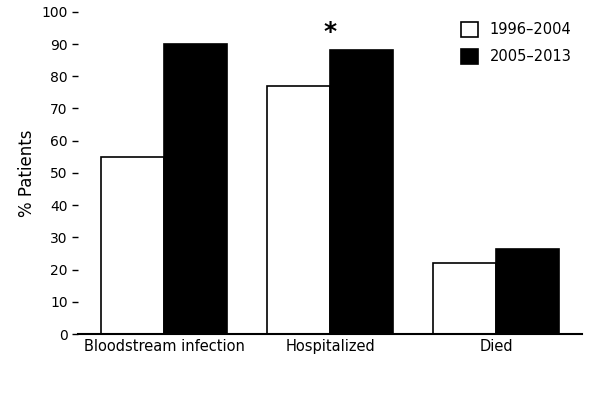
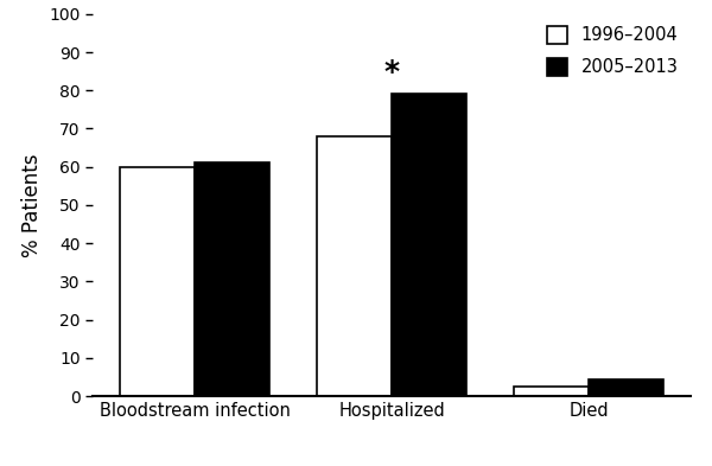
1996–2004/Bloodstream infection: 55.0 -> 60.0
2005–2013/Bloodstream infection: 90.0 -> 61.0
1996–2004/Hospitalized: 77.0 -> 68.0
2005–2013/Hospitalized: 88.0 -> 79.0
1996–2004/Died: 22.0 -> 2.5
2005–2013/Died: 26.5 -> 4.5
